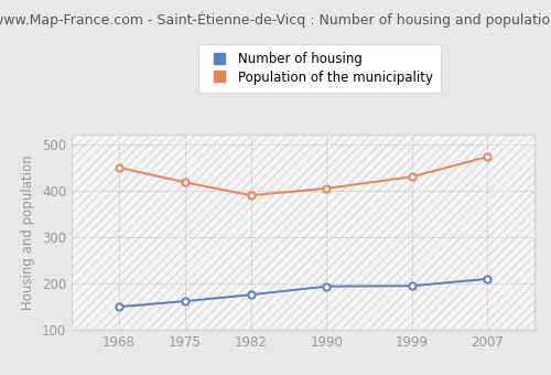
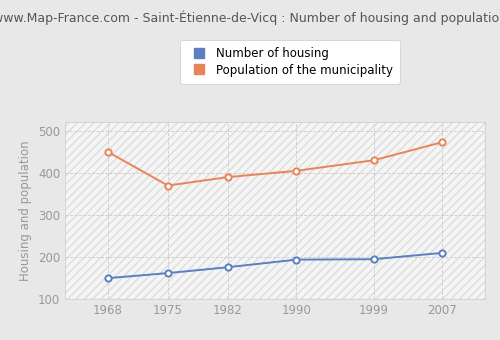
Population of the municipality/1975: 418 -> 370
